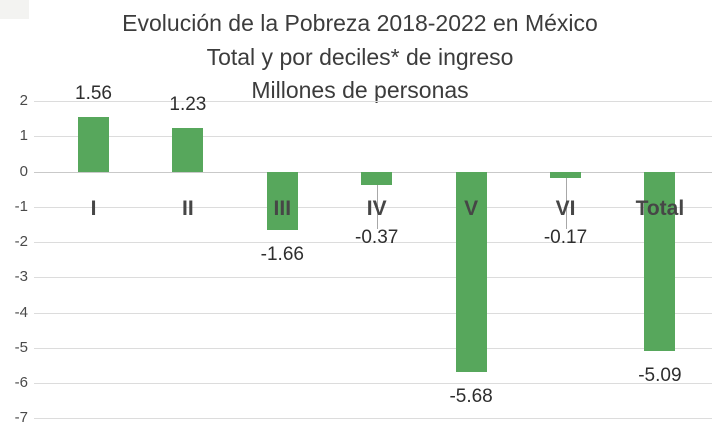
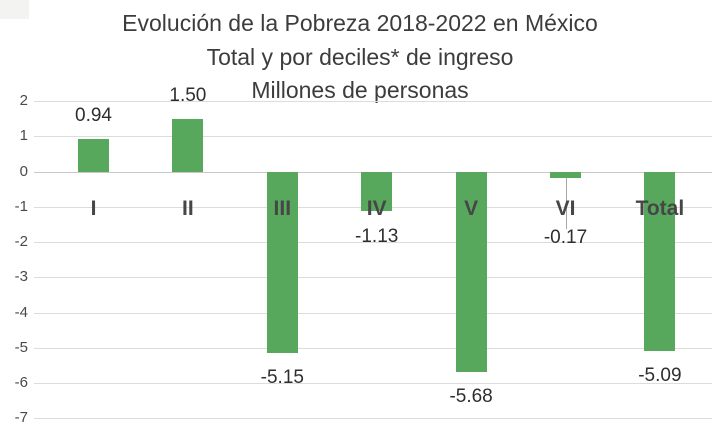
I: 1.56 -> 0.94
II: 1.23 -> 1.50
III: -1.66 -> -5.15
IV: -0.37 -> -1.13
